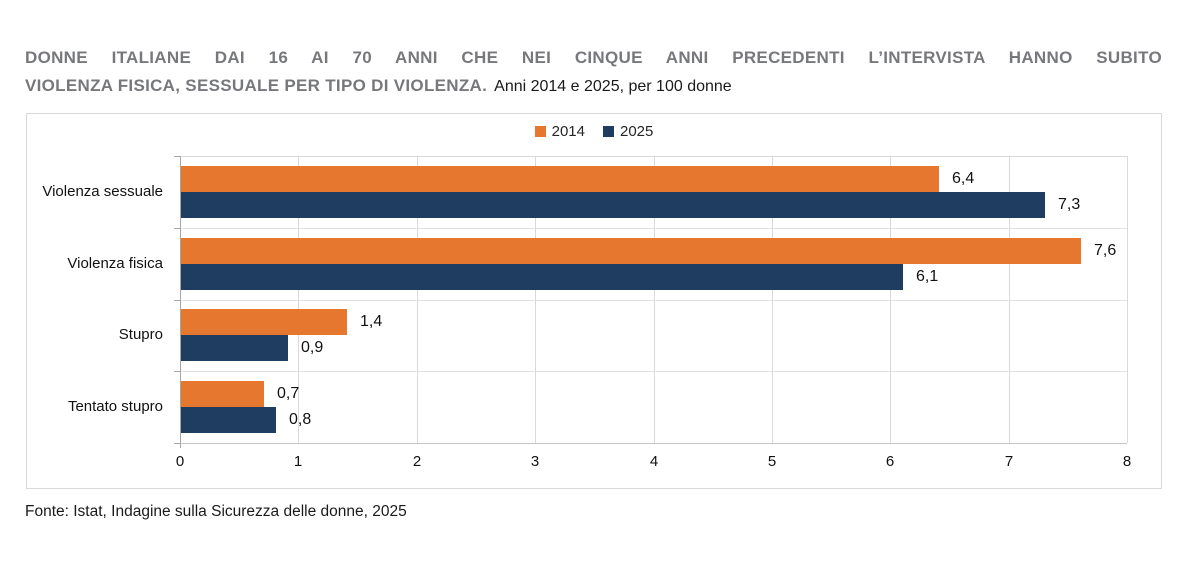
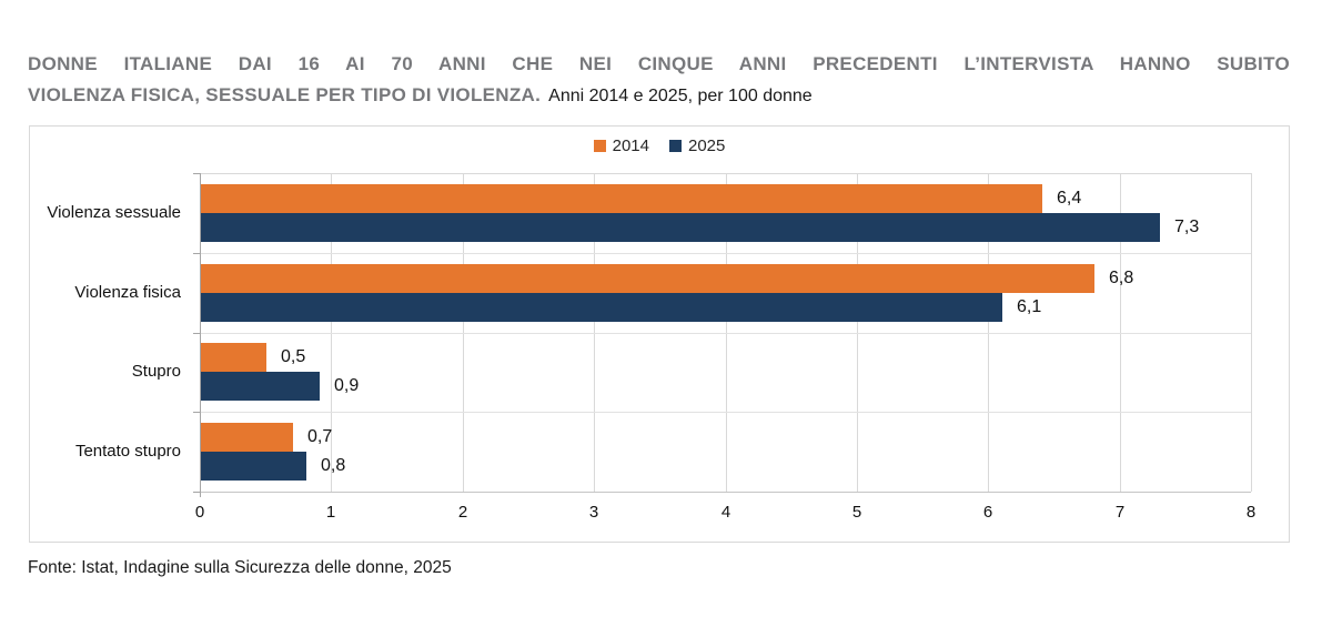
2014/Violenza fisica: 7,6 -> 6,8
2014/Stupro: 1,4 -> 0,5
